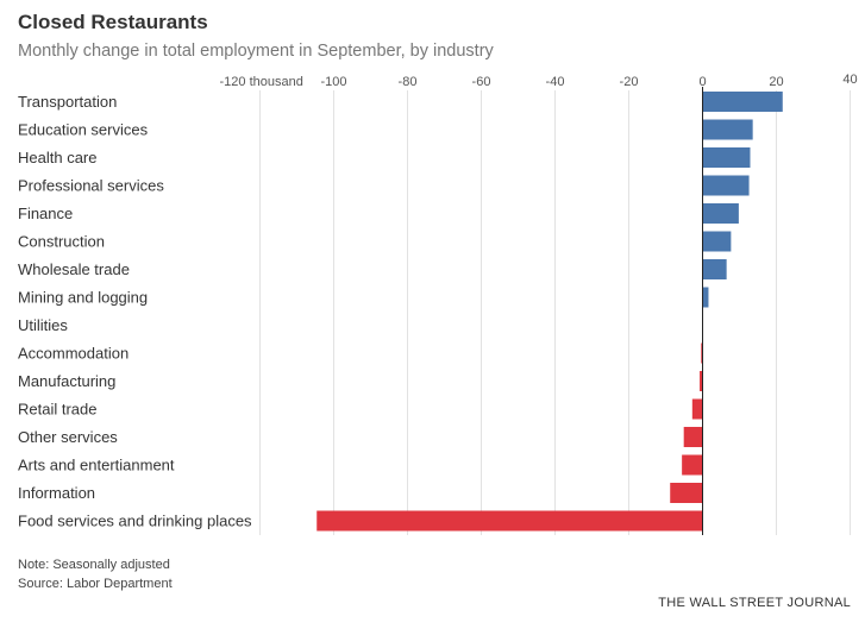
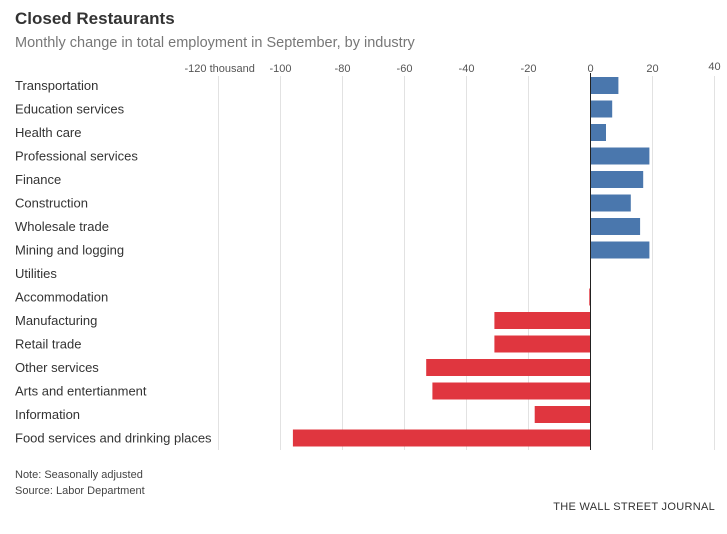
Transportation: 22 -> 9
Education services: 14 -> 7
Health care: 13 -> 5
Professional services: 13 -> 19
Finance: 10 -> 17
Construction: 8 -> 13
Wholesale trade: 6 -> 16
Mining and logging: 2 -> 19
Manufacturing: -1 -> -31
Retail trade: -3 -> -31
Other services: -5 -> -53
Arts and entertianment: -6 -> -51
Information: -9 -> -18
Food services and drinking places: -105 -> -96
